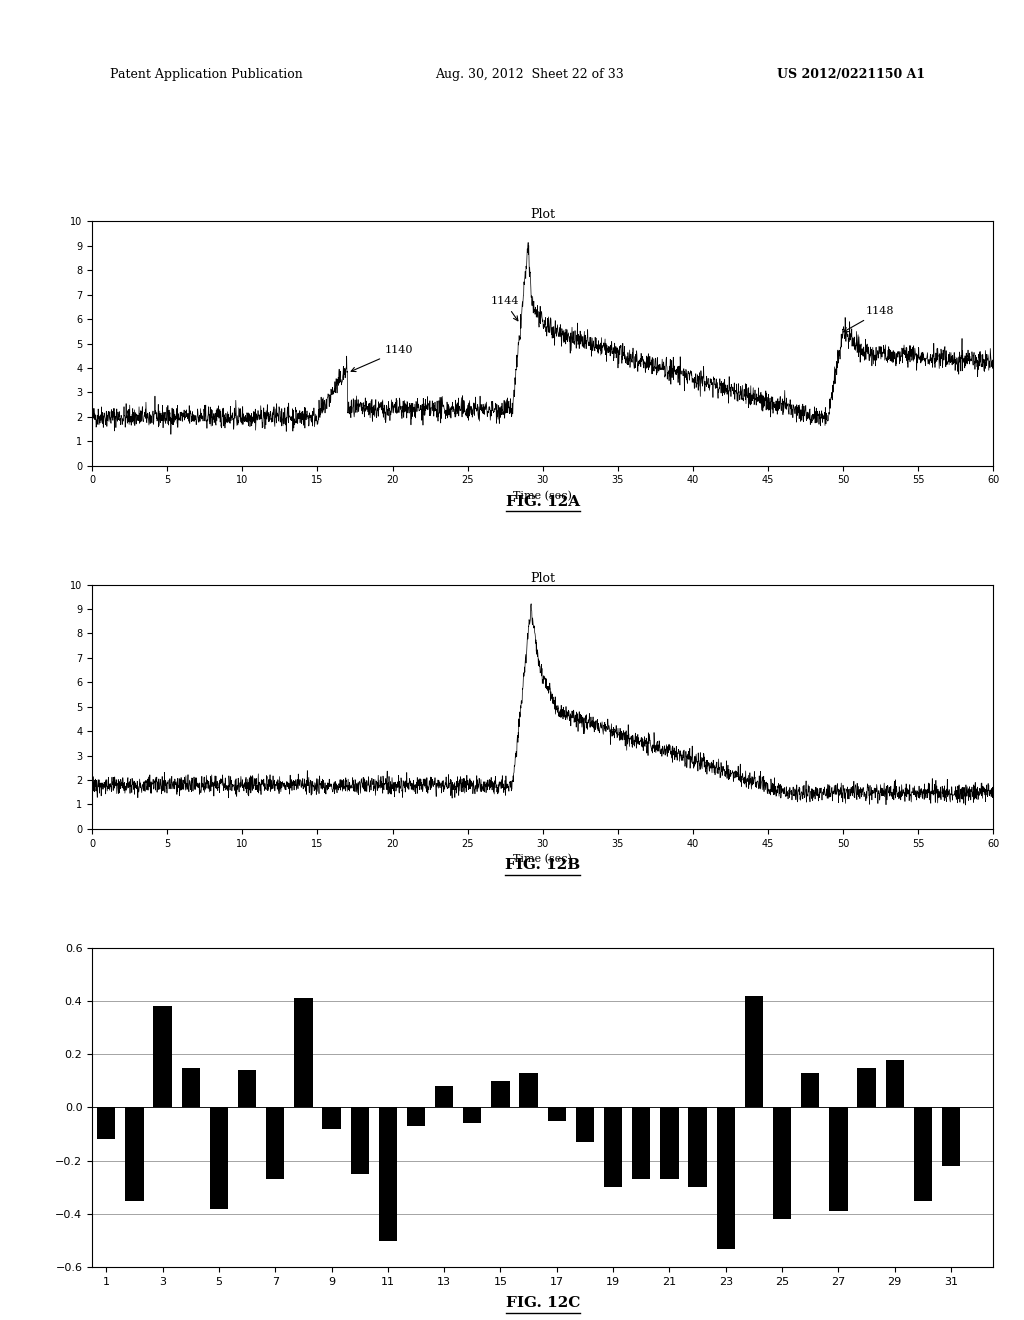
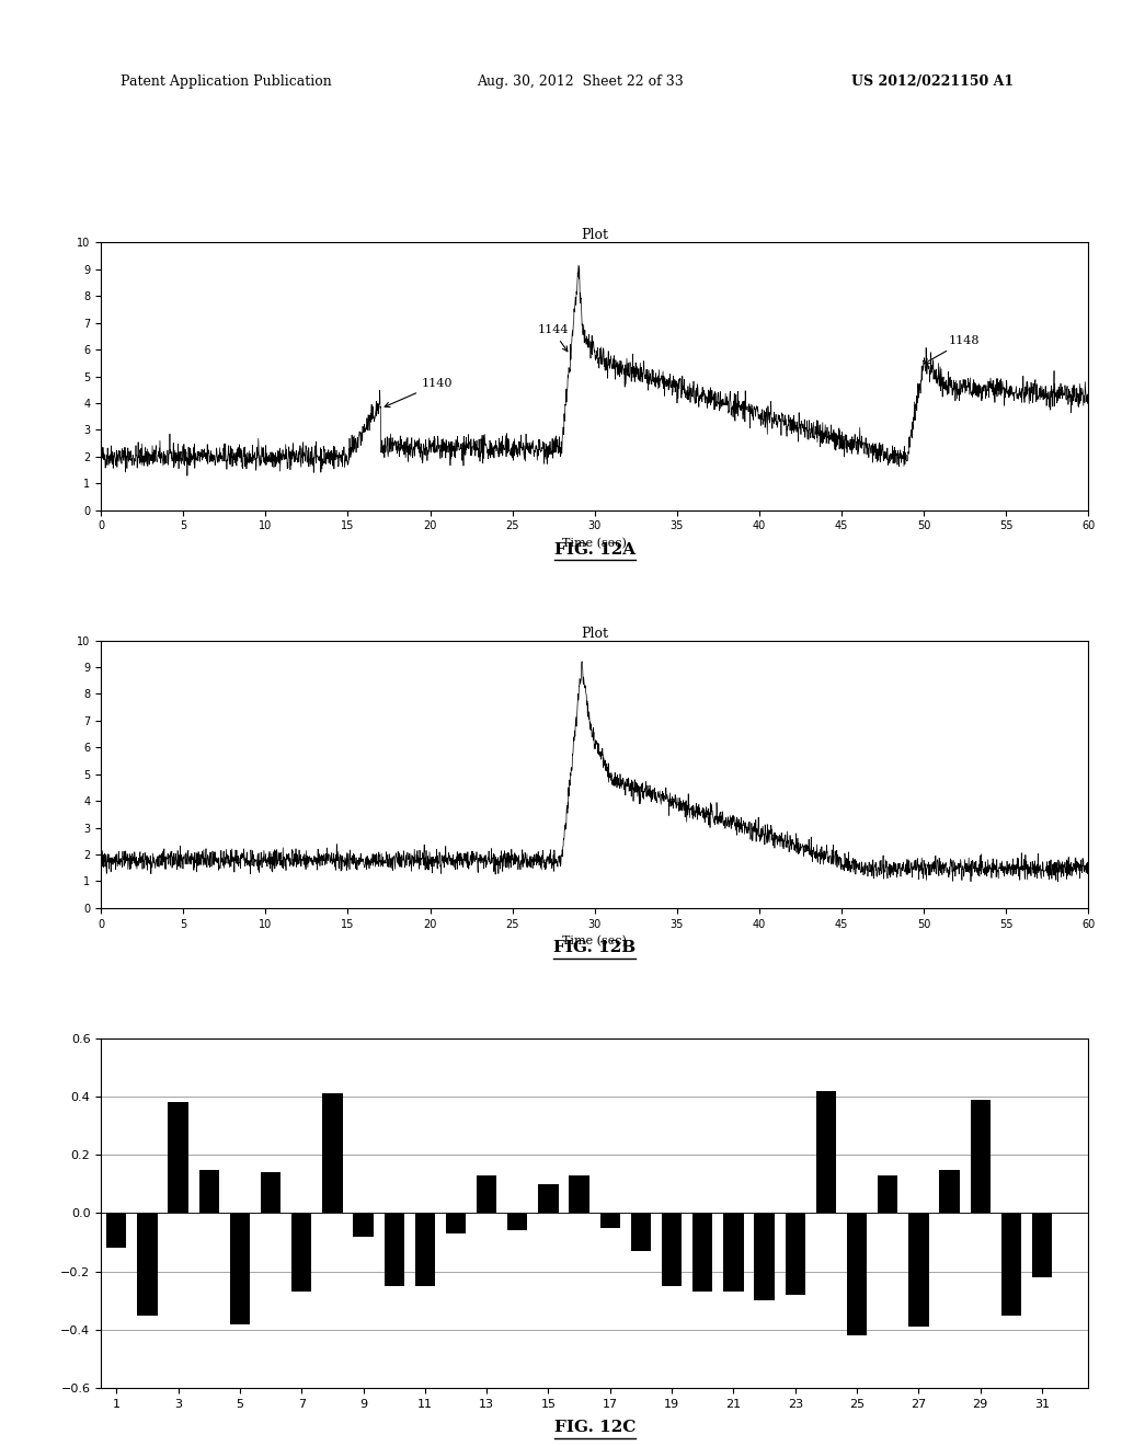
11: -0.50 -> -0.25
13: 0.08 -> 0.13
19: -0.30 -> -0.25
23: -0.53 -> -0.28
29: 0.18 -> 0.39
